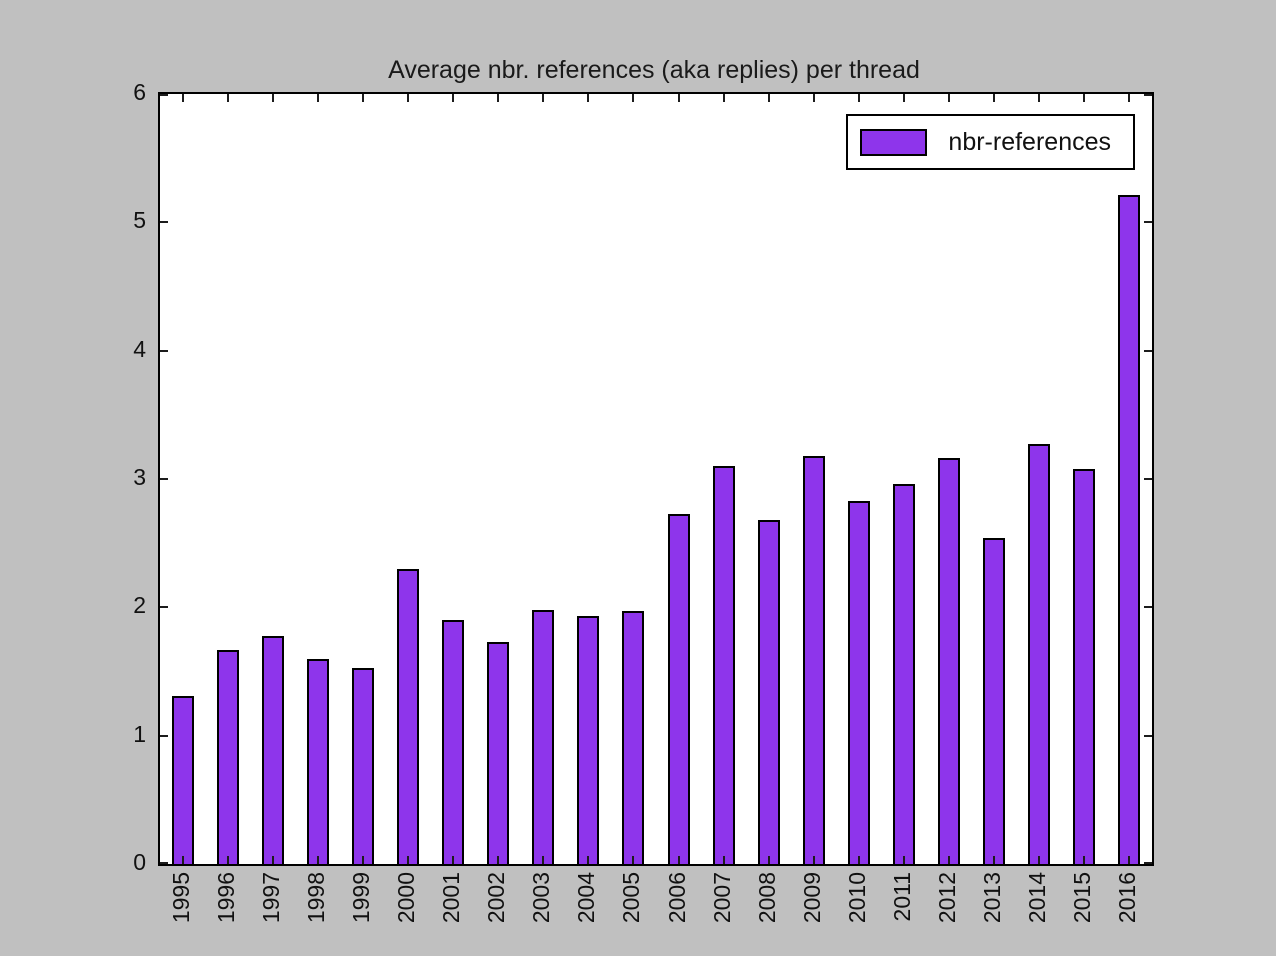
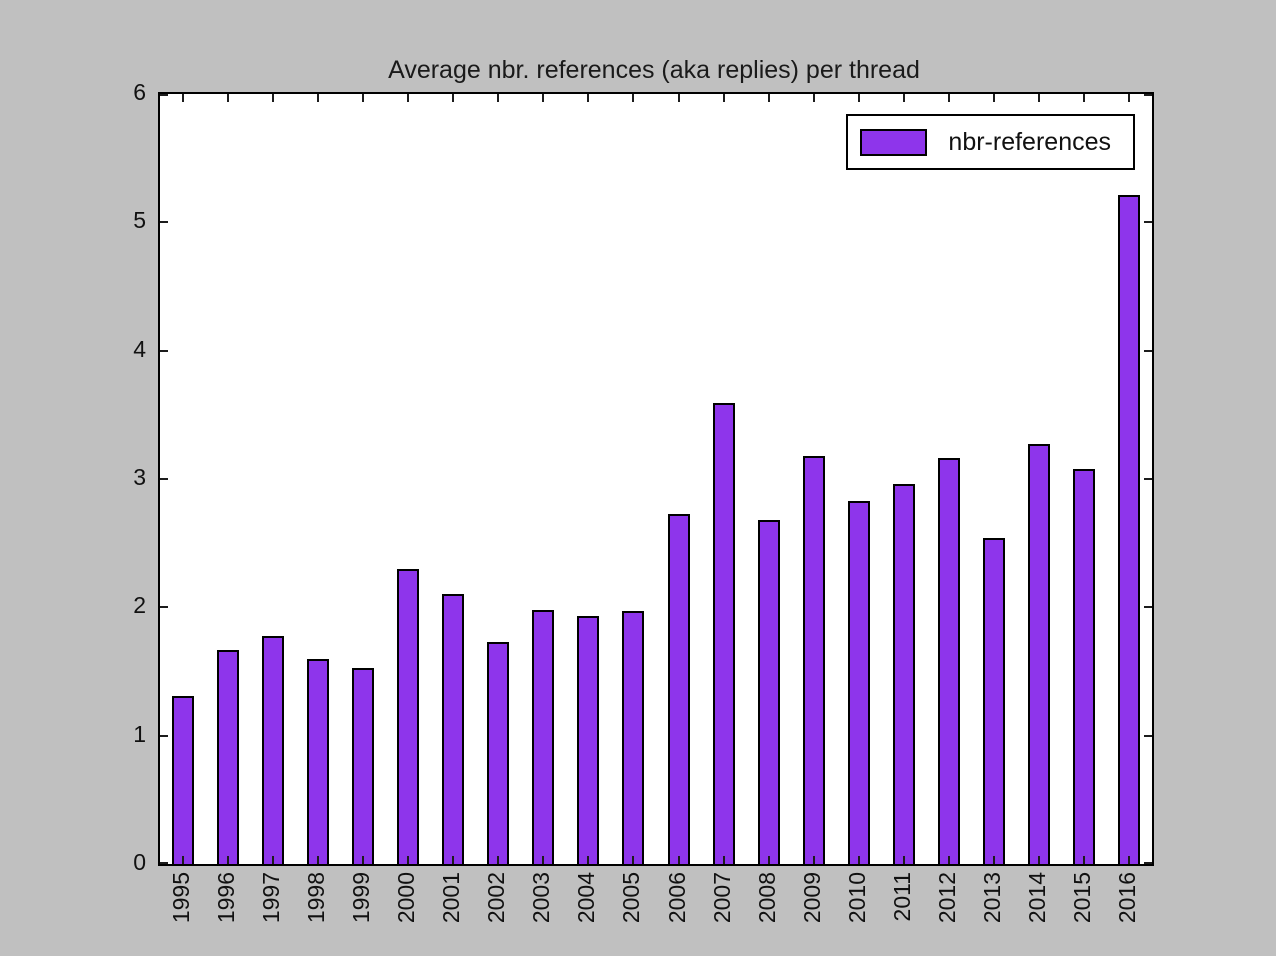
2001: 1.90 -> 2.10
2007: 3.10 -> 3.59
